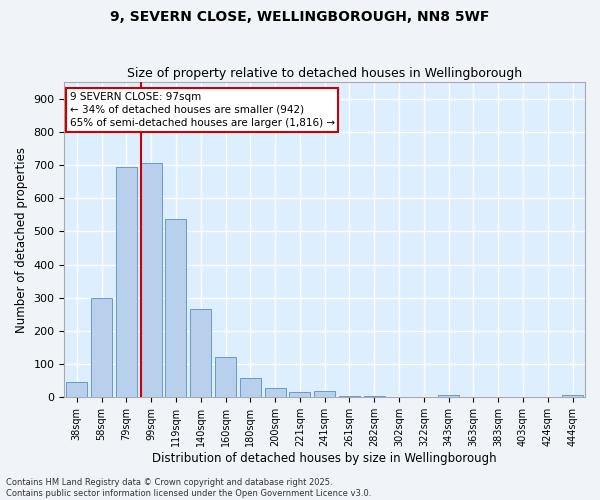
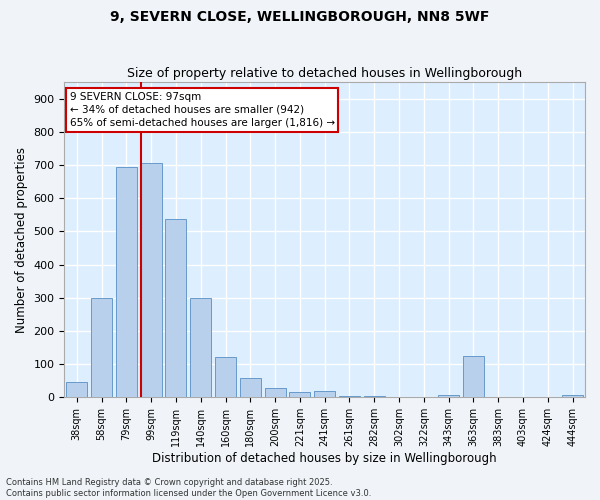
140sqm: 265 -> 300
363sqm: 1 -> 125
